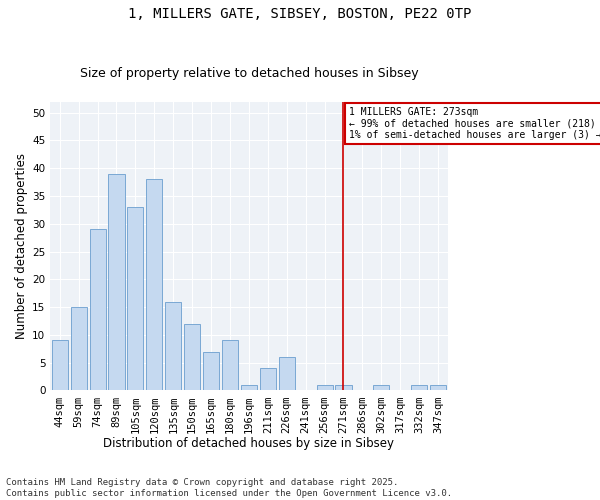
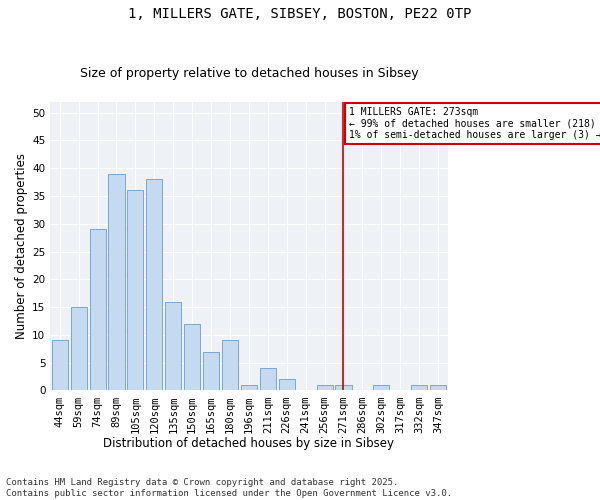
105sqm: 33 -> 36
226sqm: 6 -> 2
